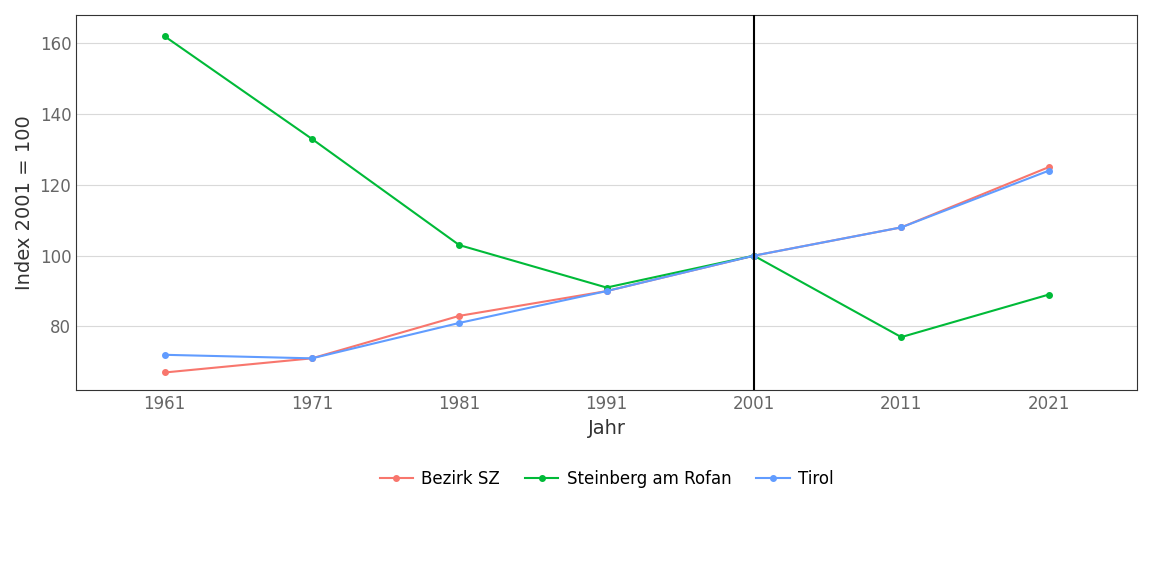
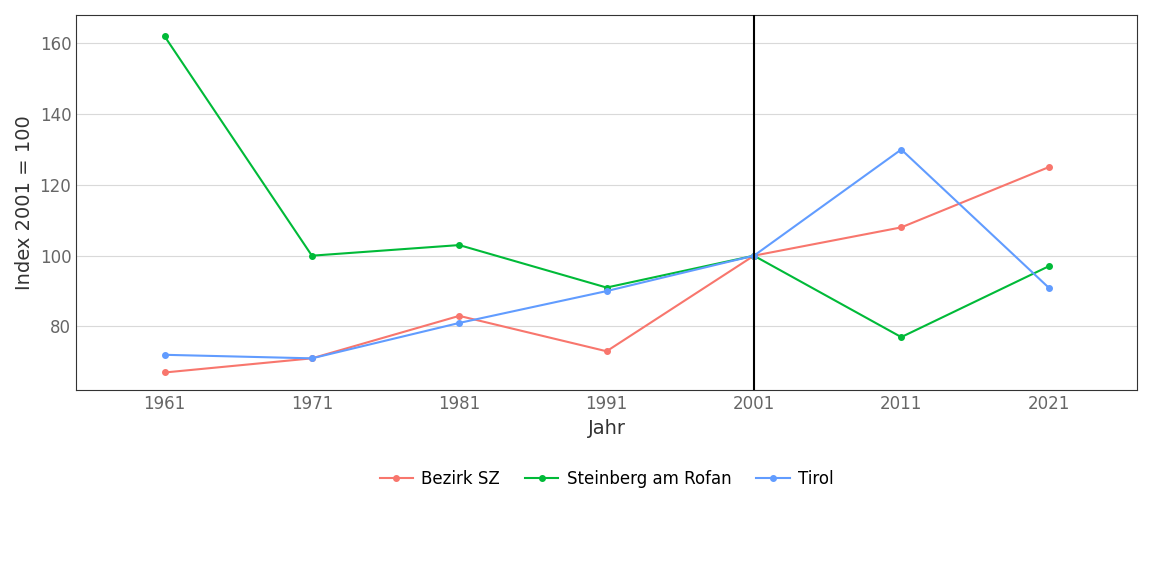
Steinberg am Rofan/1971: 133 -> 100
Bezirk SZ/1991: 90 -> 73
Tirol/2011: 108 -> 130
Steinberg am Rofan/2021: 89 -> 97
Tirol/2021: 124 -> 91
